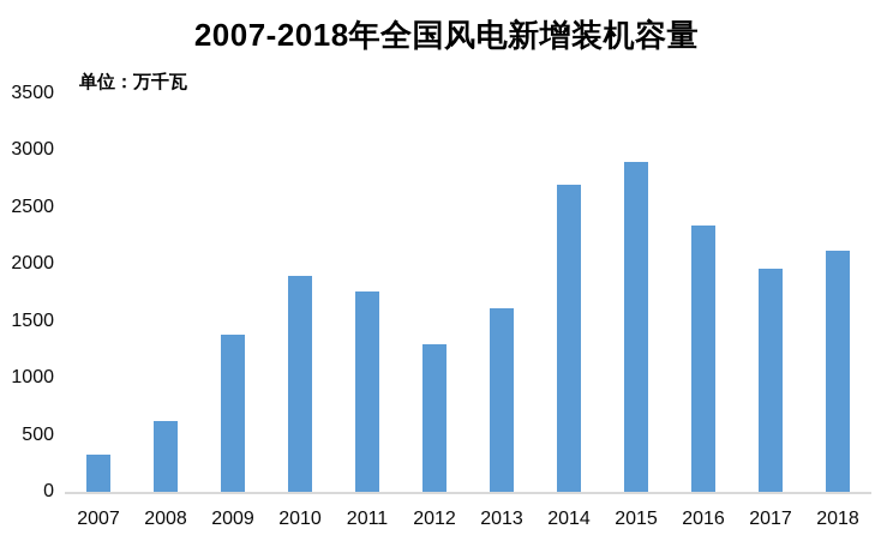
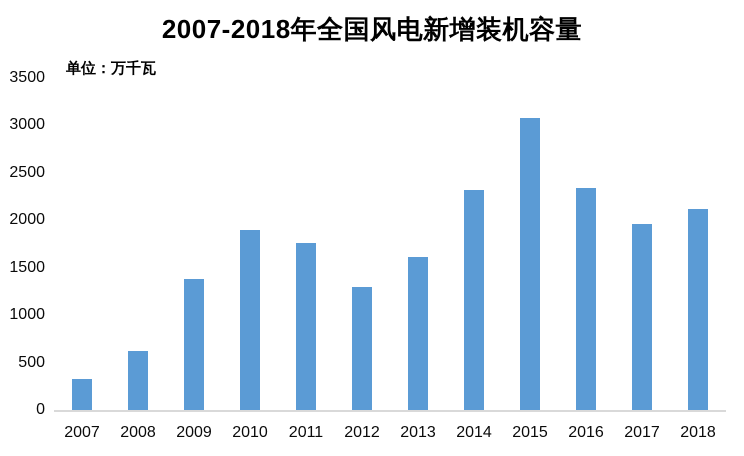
2014: 2700 -> 2300
2015: 2900 -> 3100
